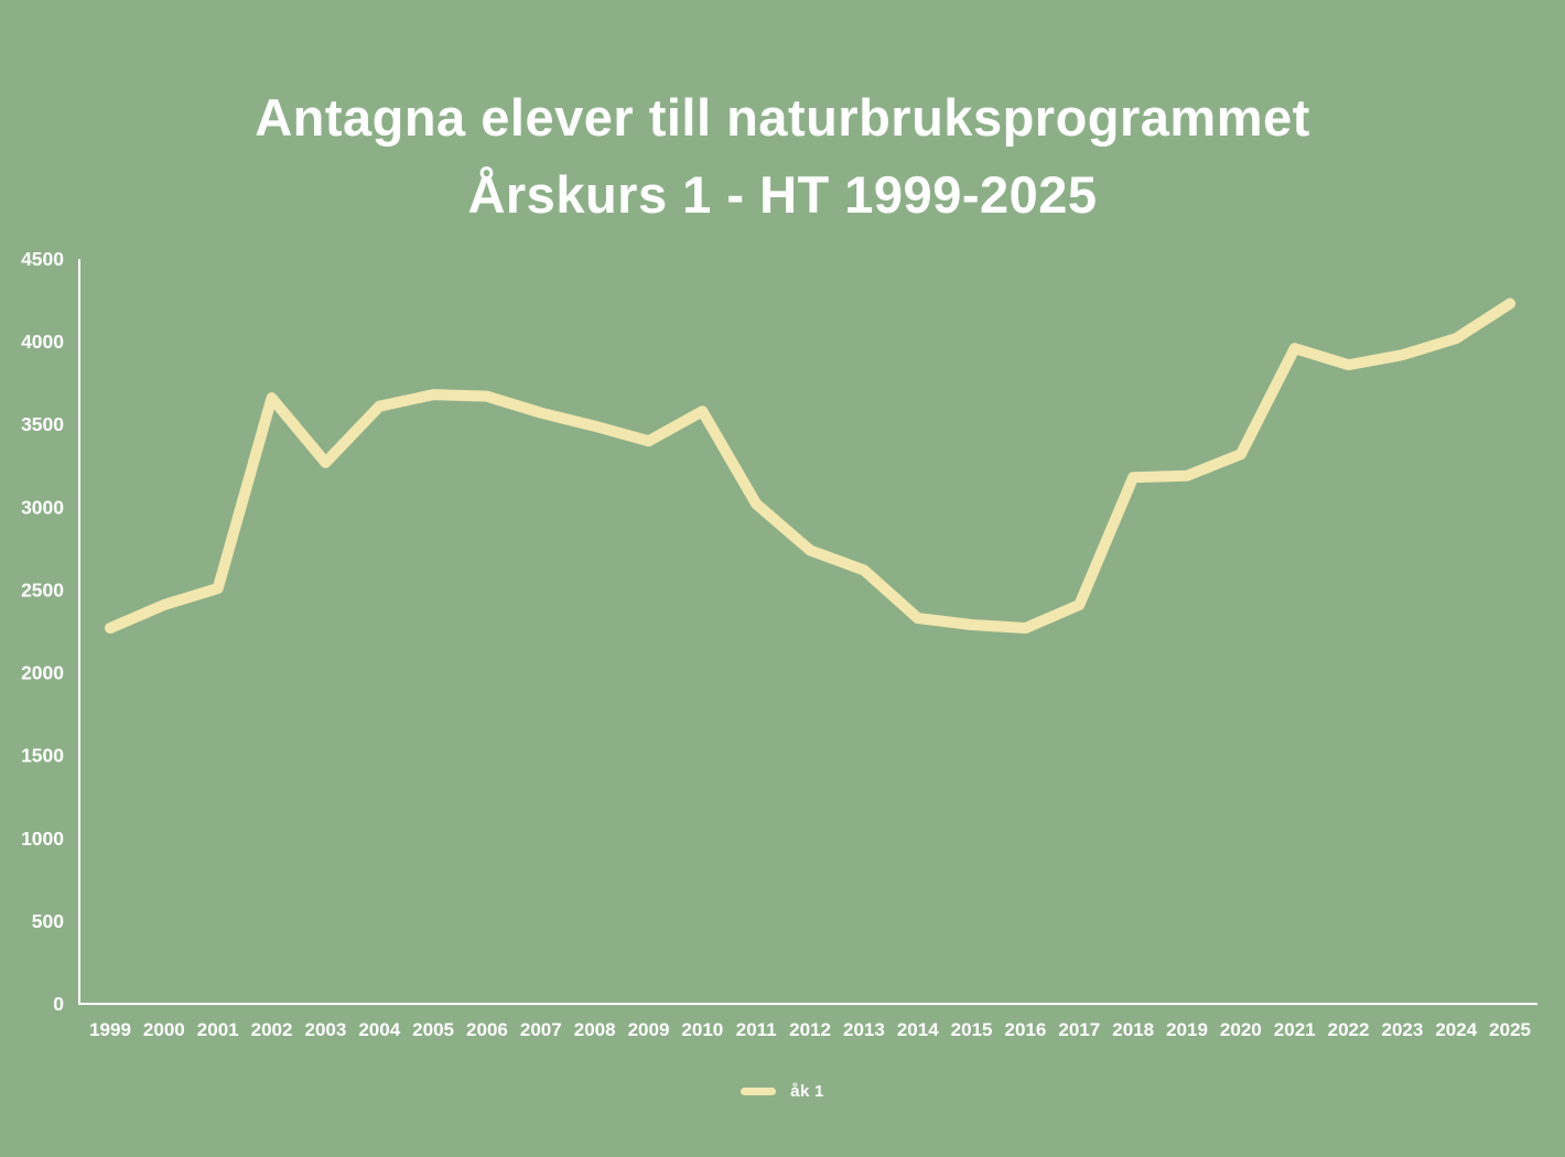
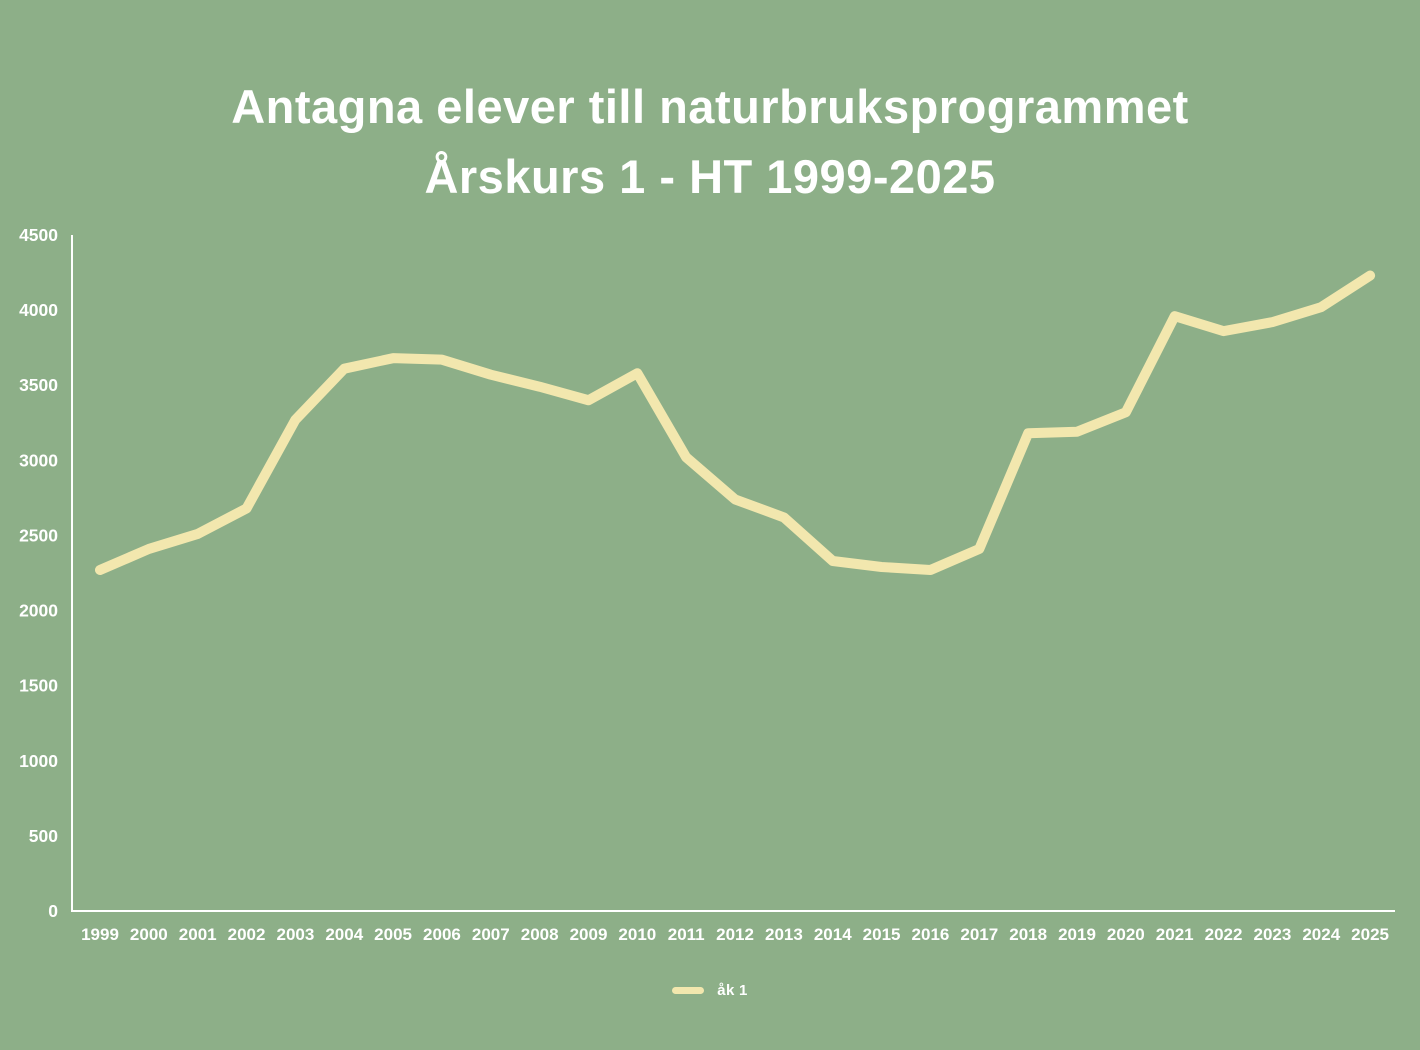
2002: 3660 -> 2680
